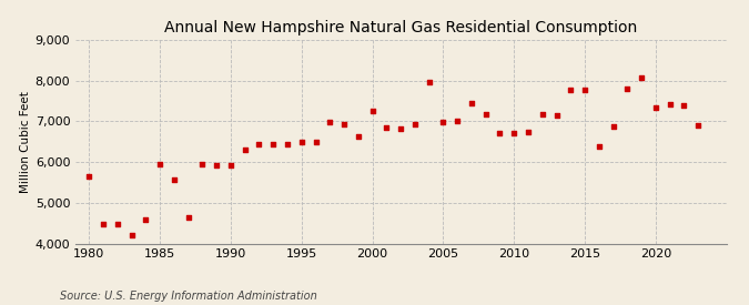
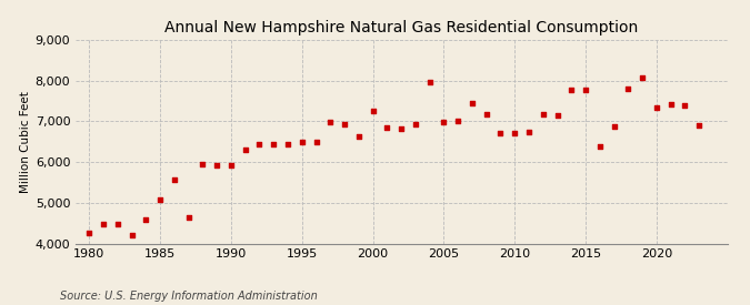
1980: 5,650 -> 4,270
1985: 5,950 -> 5,090
